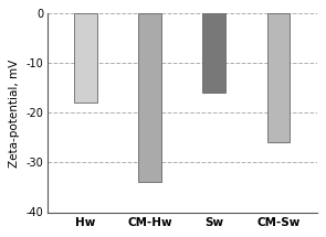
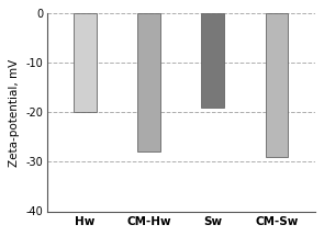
Hw: -18 -> -20
CM-Hw: -34 -> -28
Sw: -16 -> -19
CM-Sw: -26 -> -29
